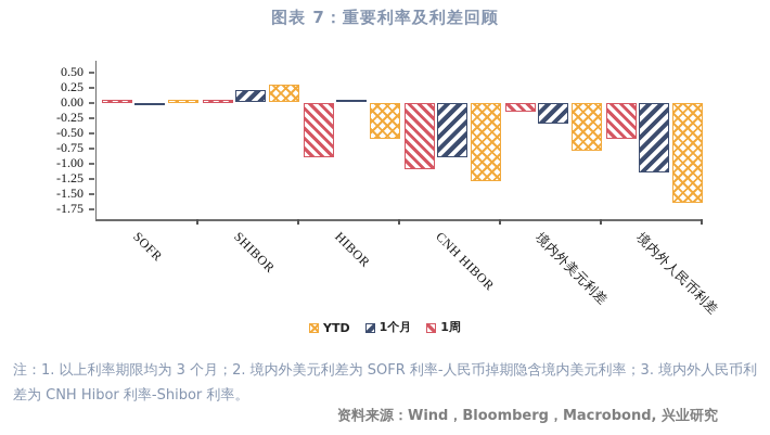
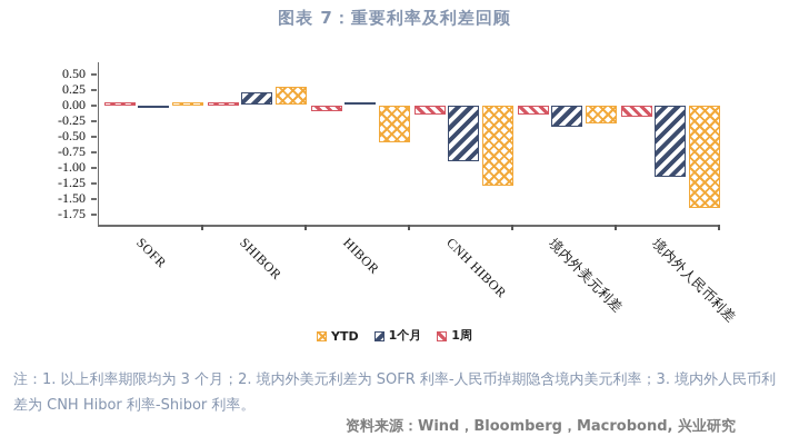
1周/HIBOR: -0.9 -> -0.1
1周/CNH HIBOR: -1.1 -> -0.1
YTD/境内外美元利差: -0.8 -> -0.3
1周/境内外人民币利差: -0.6 -> -0.2
